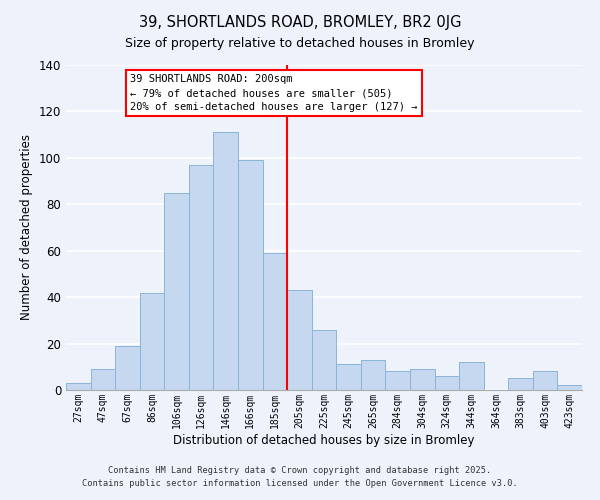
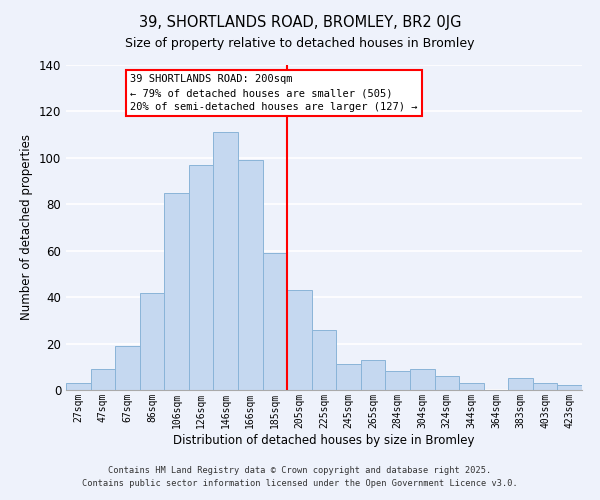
344sqm: 12 -> 3
403sqm: 8 -> 3
